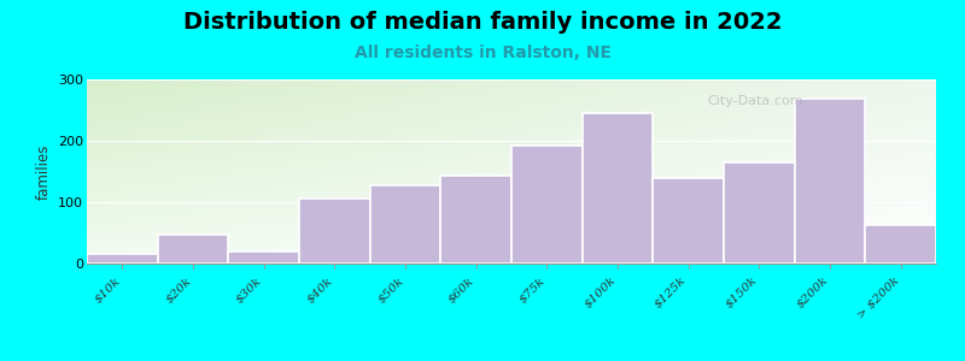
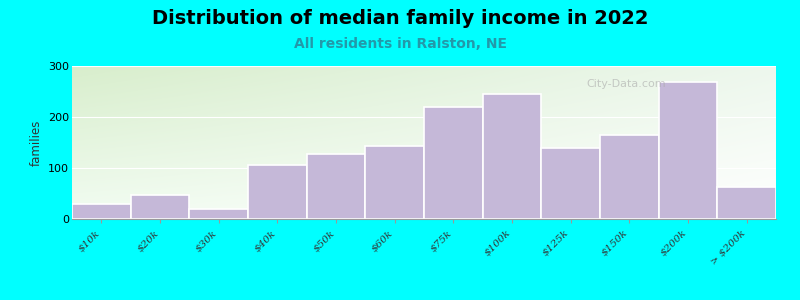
$10k: 15 -> 30
$75k: 192 -> 220
